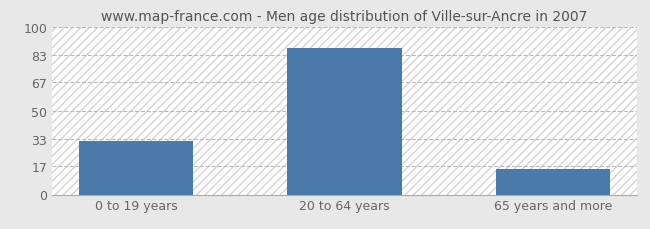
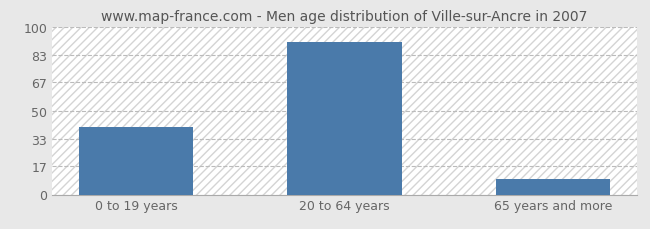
0 to 19 years: 32 -> 40
20 to 64 years: 87 -> 91
65 years and more: 15 -> 9
